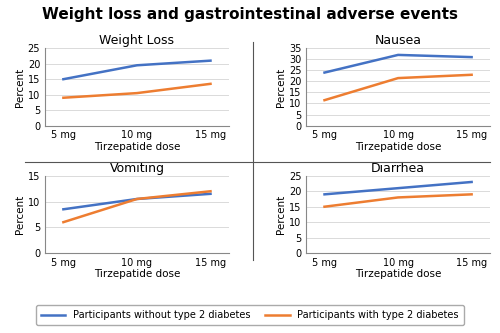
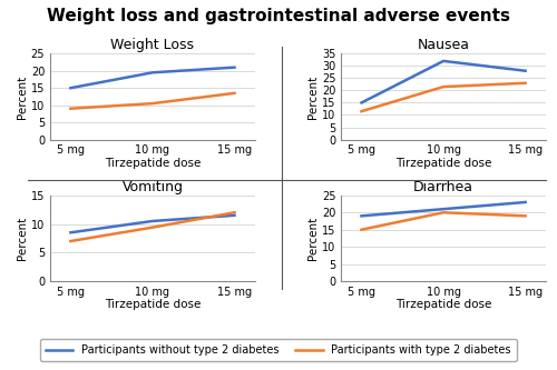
Nausea/Participants without type 2 diabetes/5 mg: 24 -> 15
Nausea/Participants without type 2 diabetes/15 mg: 31 -> 28
Vomiting/Participants with type 2 diabetes/5 mg: 6.0 -> 7.0
Vomiting/Participants with type 2 diabetes/10 mg: 10.5 -> 9.4
Diarrhea/Participants with type 2 diabetes/10 mg: 18 -> 20
